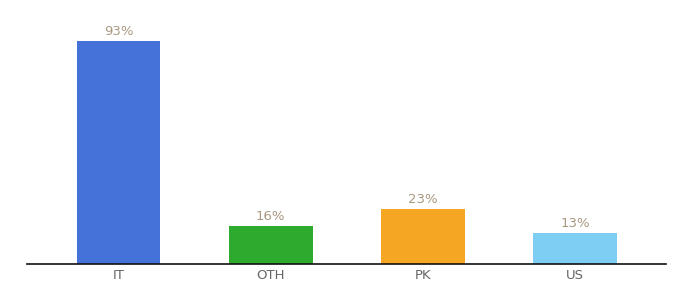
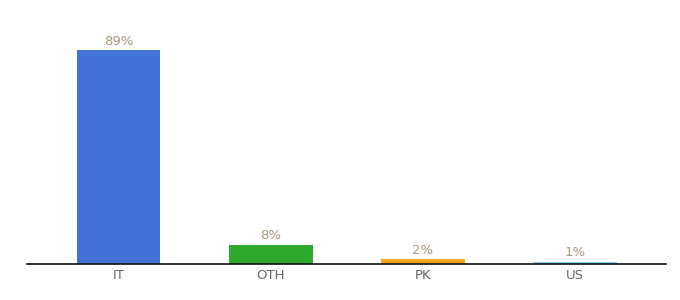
IT: 93% -> 89%
OTH: 16% -> 8%
PK: 23% -> 2%
US: 13% -> 1%
